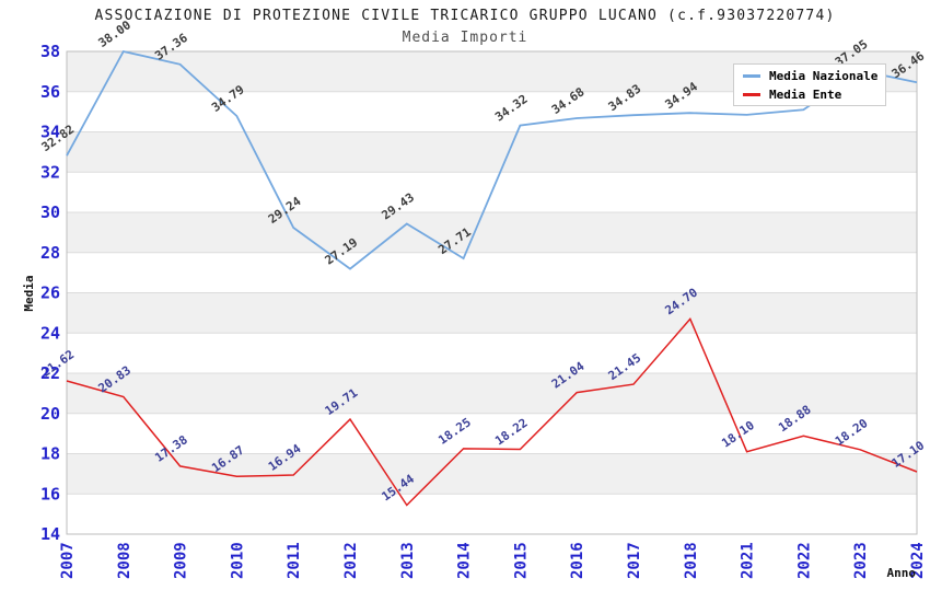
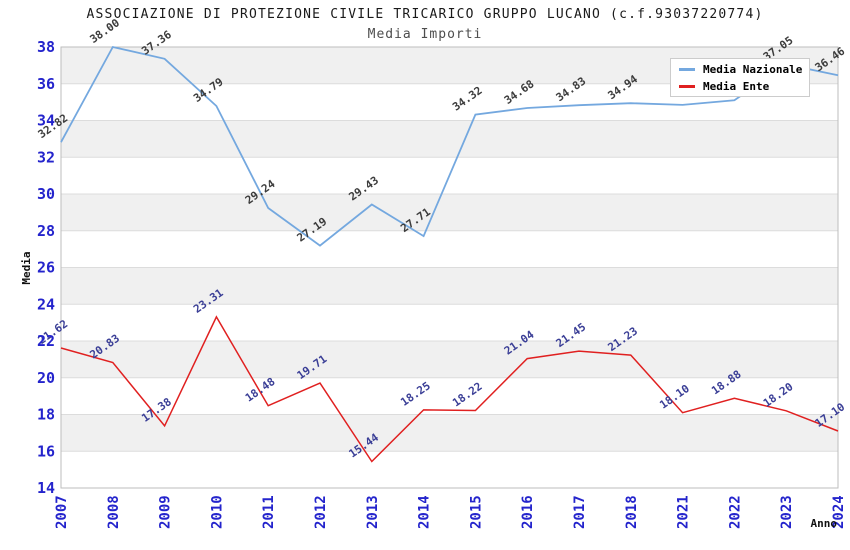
Media Ente/2010: 16.87 -> 23.31
Media Ente/2011: 16.94 -> 18.48
Media Ente/2018: 24.70 -> 21.23
